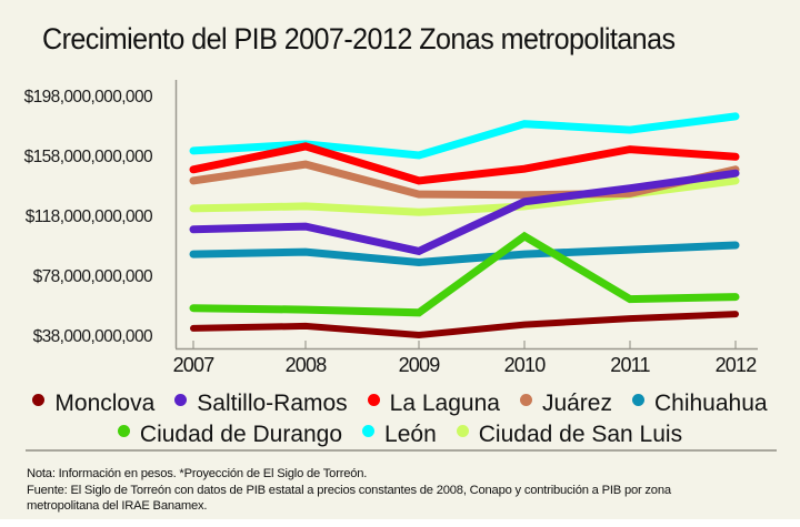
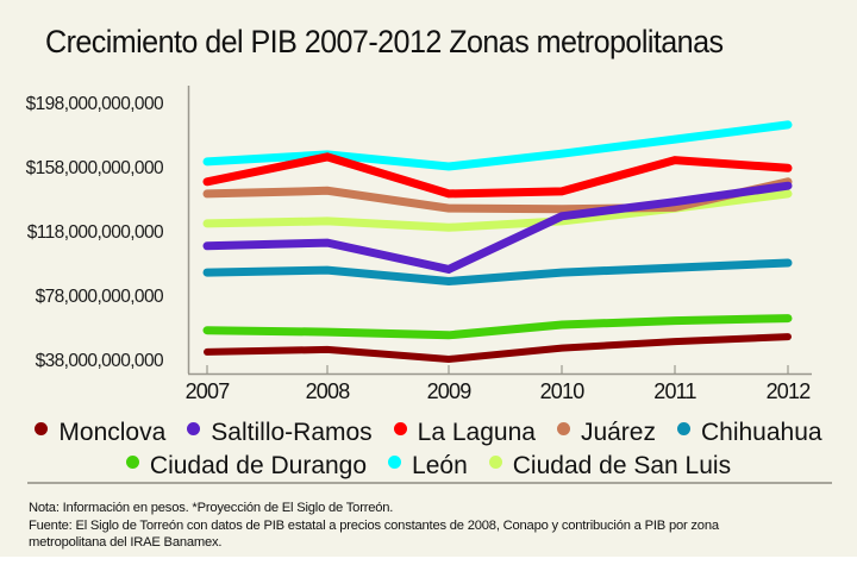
Juárez/2008: $152000000000 -> $143000000000
La Laguna/2010: $149000000000 -> $142000000000
Ciudad de Durango/2010: $104000000000 -> $60000000000
León/2010: $179000000000 -> $166000000000
